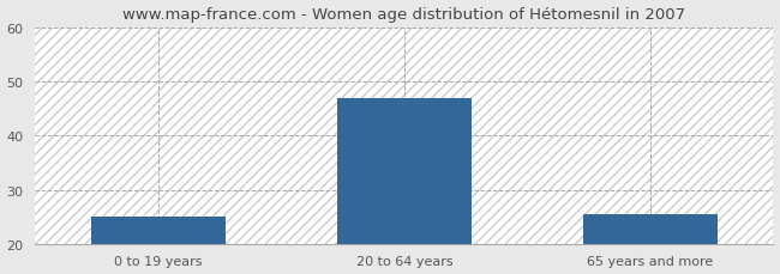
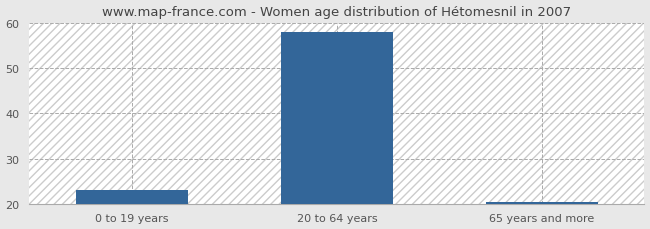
0 to 19 years: 25.0 -> 23.0
20 to 64 years: 47.0 -> 58.0
65 years and more: 25.5 -> 20.3
